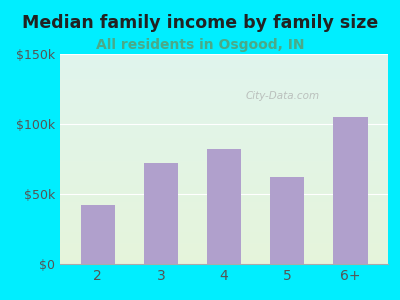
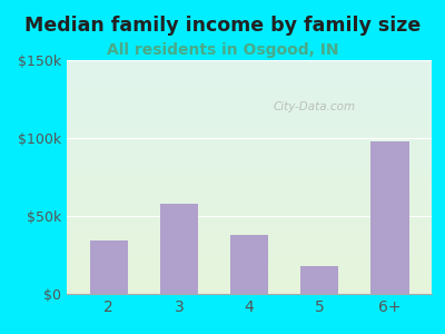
2: $42k -> $34k
3: $72k -> $58k
4: $82k -> $38k
5: $62k -> $18k
6+: $105k -> $98k
